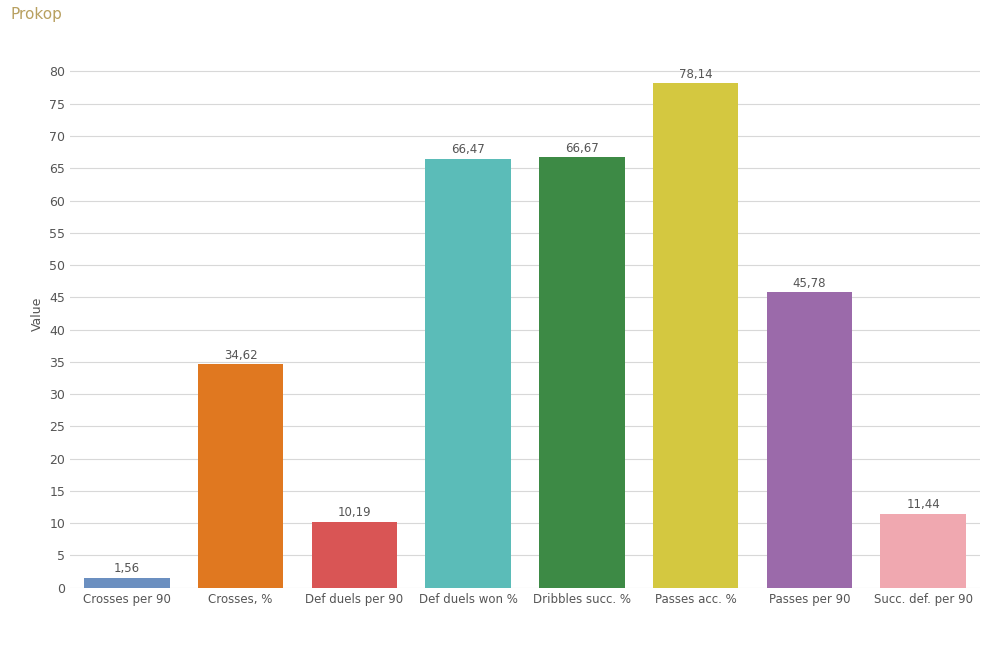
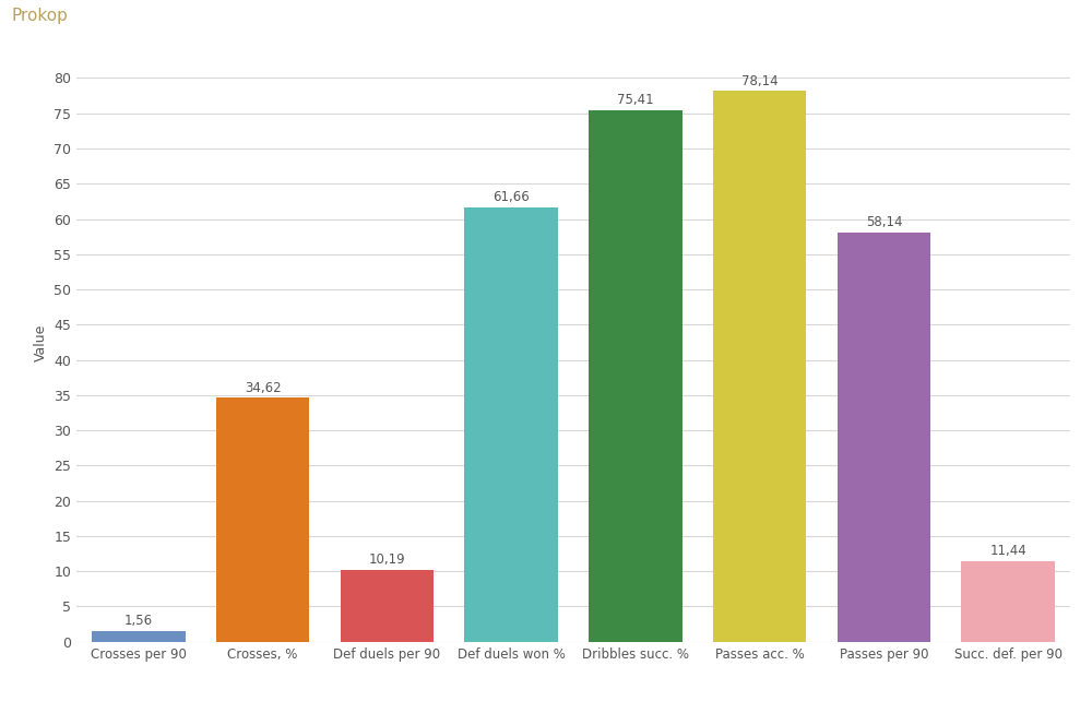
Def duels won %: 66,47 -> 61,66
Dribbles succ. %: 66,67 -> 75,41
Passes per 90: 45,78 -> 58,14
